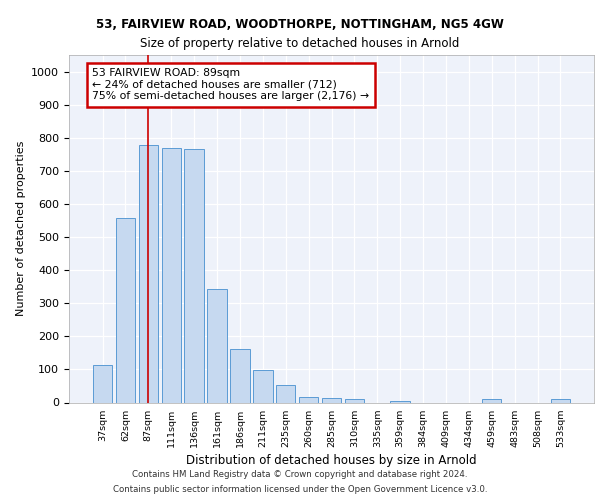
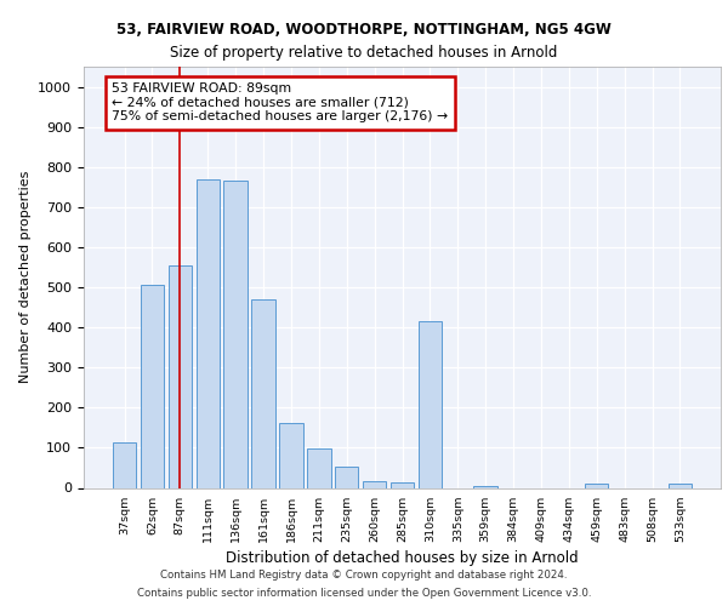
62sqm: 557 -> 505
87sqm: 778 -> 555
161sqm: 343 -> 470
310sqm: 10 -> 415
